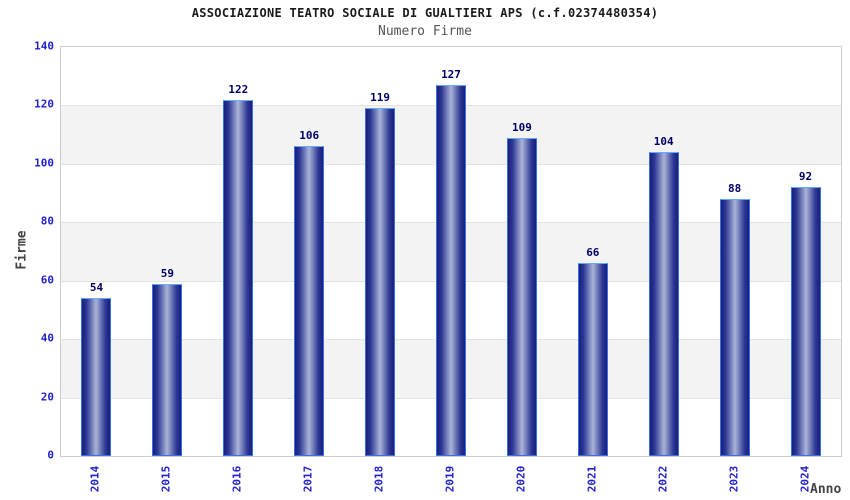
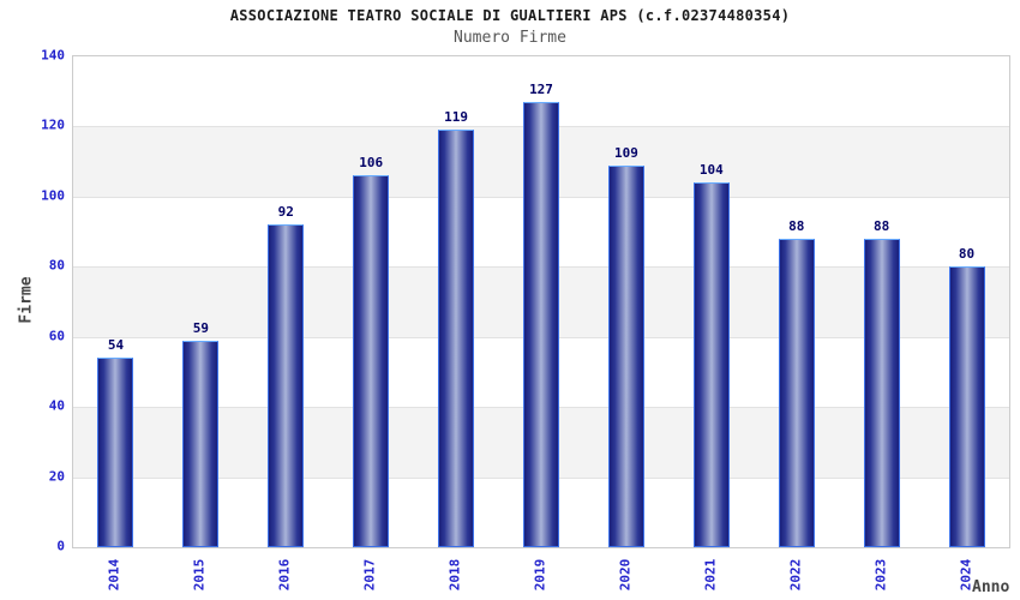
2016: 122 -> 92
2021: 66 -> 104
2022: 104 -> 88
2024: 92 -> 80
